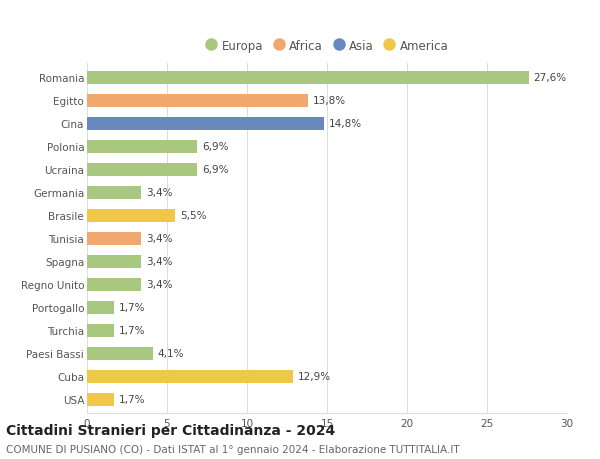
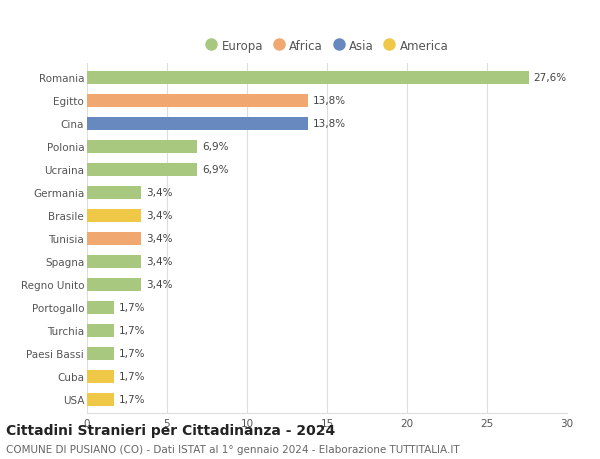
Cina: 14,8% -> 13,8%
Brasile: 5,5% -> 3,4%
Paesi Bassi: 4,1% -> 1,7%
Cuba: 12,9% -> 1,7%
